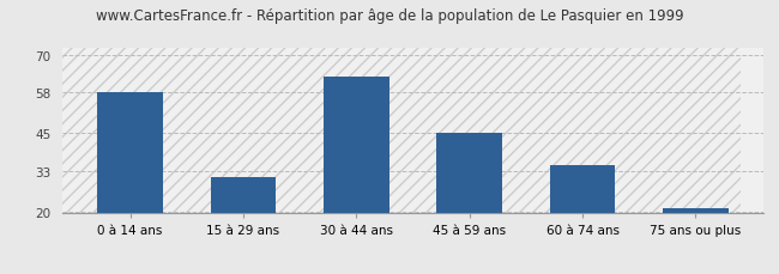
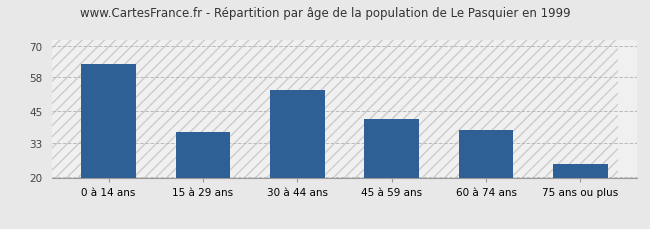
0 à 14 ans: 58 -> 63
15 à 29 ans: 31 -> 37
30 à 44 ans: 63 -> 53
45 à 59 ans: 45 -> 42
60 à 74 ans: 35 -> 38
75 ans ou plus: 21 -> 25
